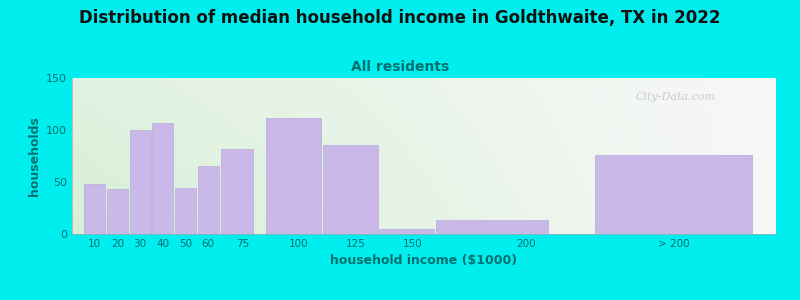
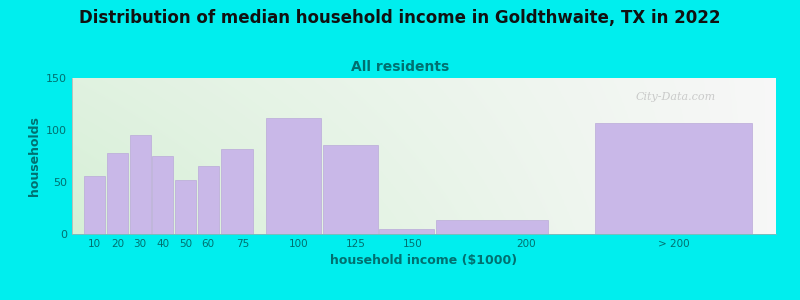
10: 48 -> 56
20: 43 -> 78
30: 100 -> 95
40: 107 -> 75
50: 44 -> 52
> 200: 76 -> 107
